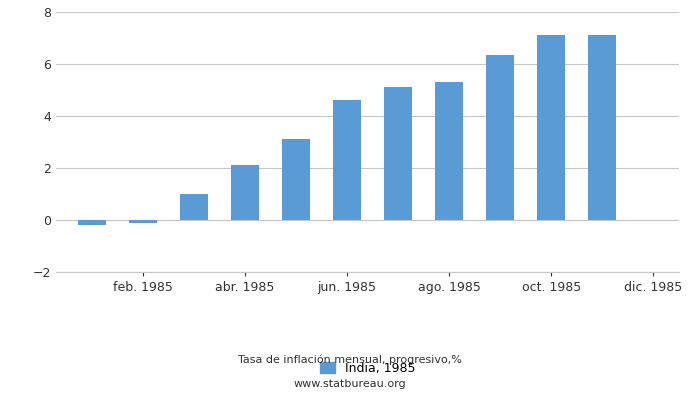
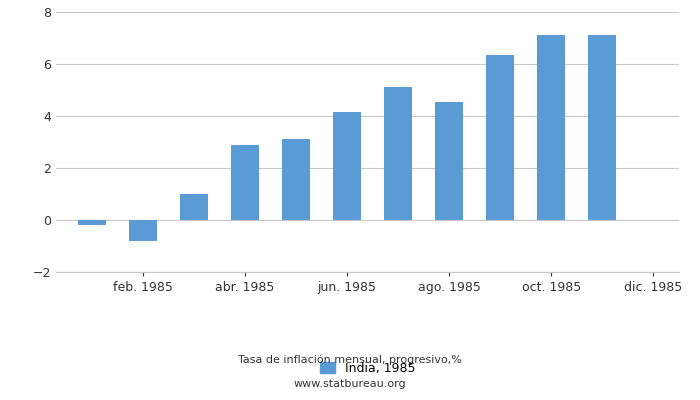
feb. 1985: -0.10 -> -0.80
abr. 1985: 2.10 -> 2.90
jun. 1985: 4.60 -> 4.15
ago. 1985: 5.30 -> 4.55
